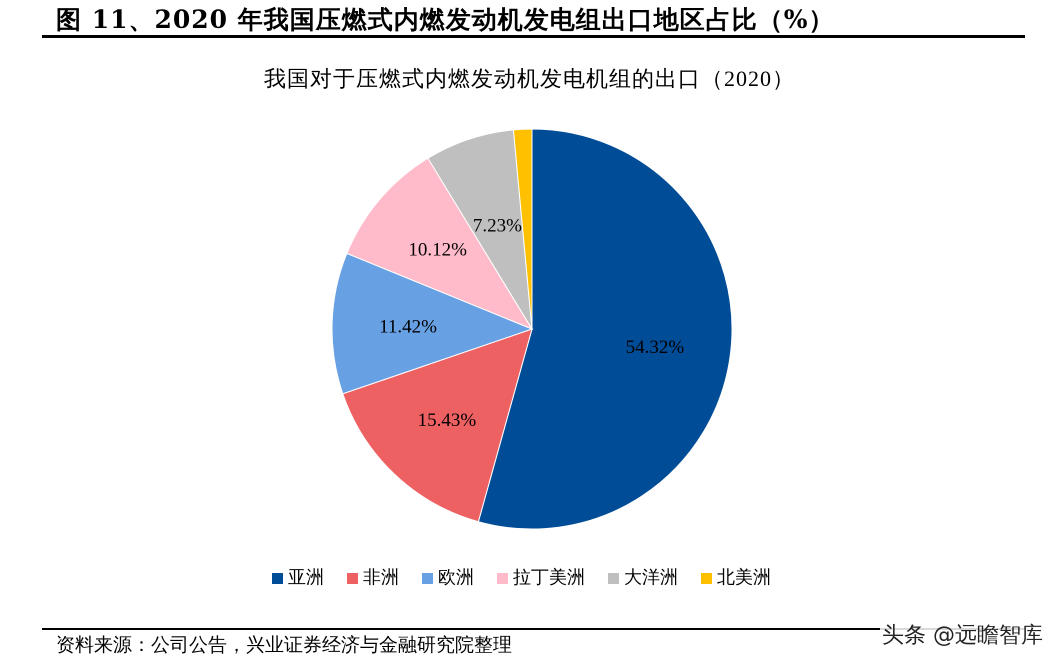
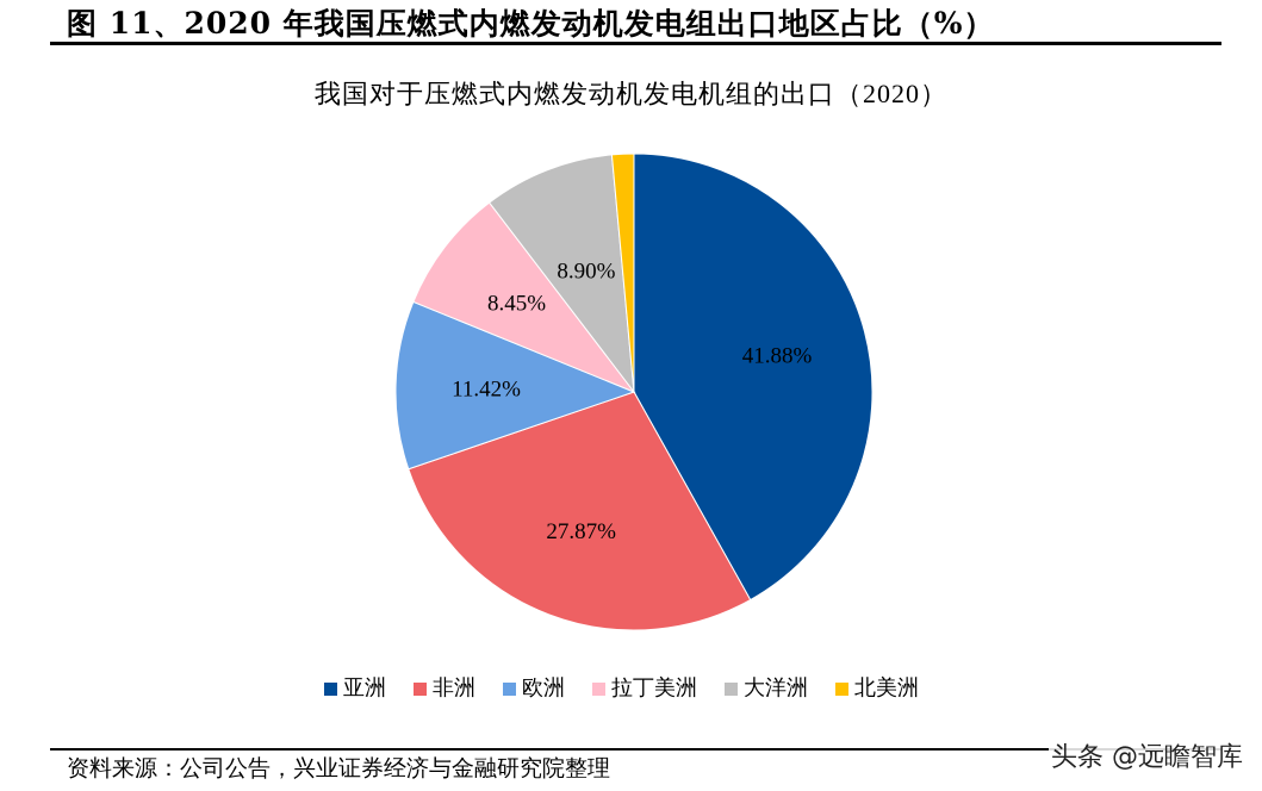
亚洲: 54.32% -> 41.88%
非洲: 15.43% -> 27.87%
拉丁美洲: 10.12% -> 8.45%
大洋洲: 7.23% -> 8.90%
